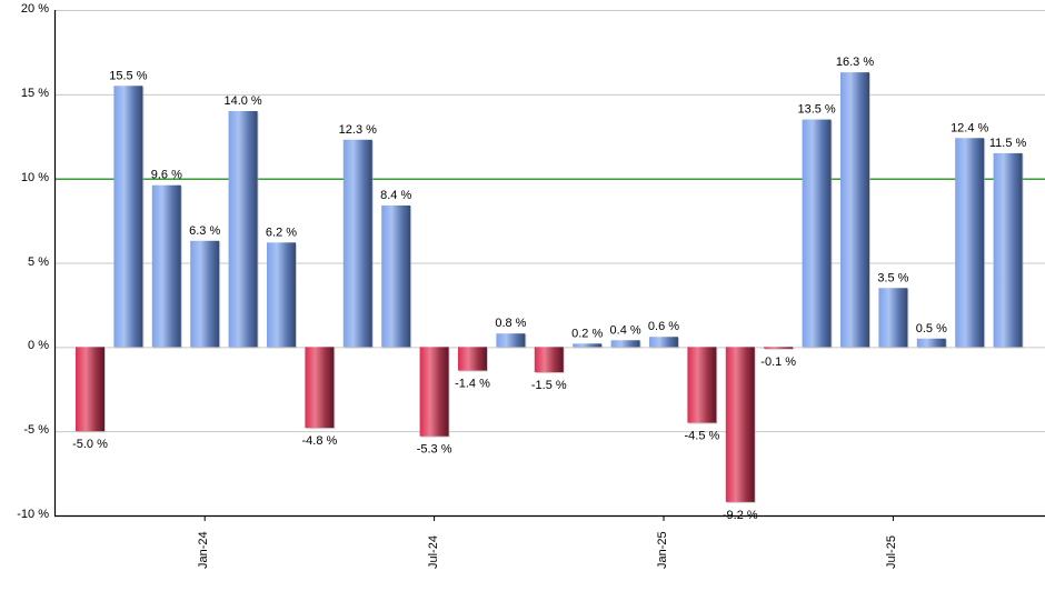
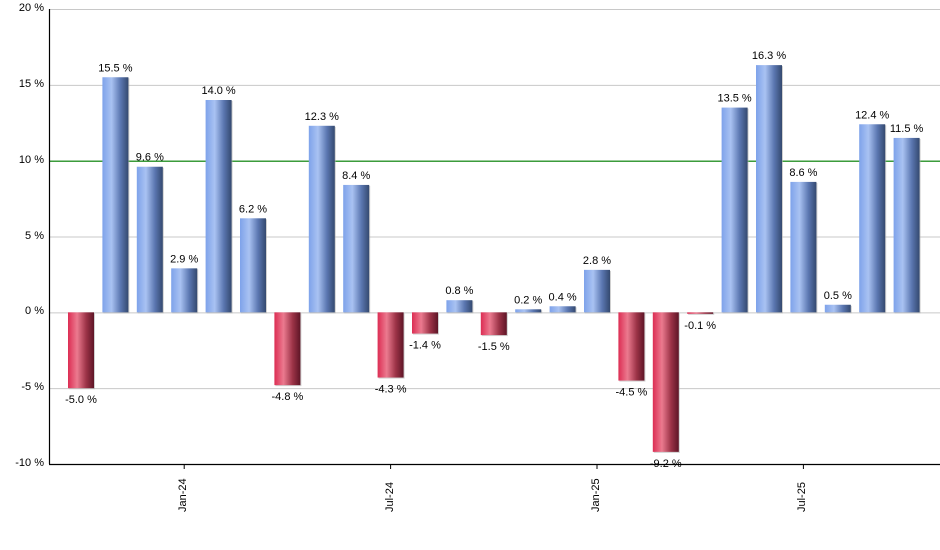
Jan-24: 6.3 -> 2.9
Jul-24: -5.3 -> -4.3
Jan-25: 0.6 -> 2.8
Jul-25: 3.5 -> 8.6
